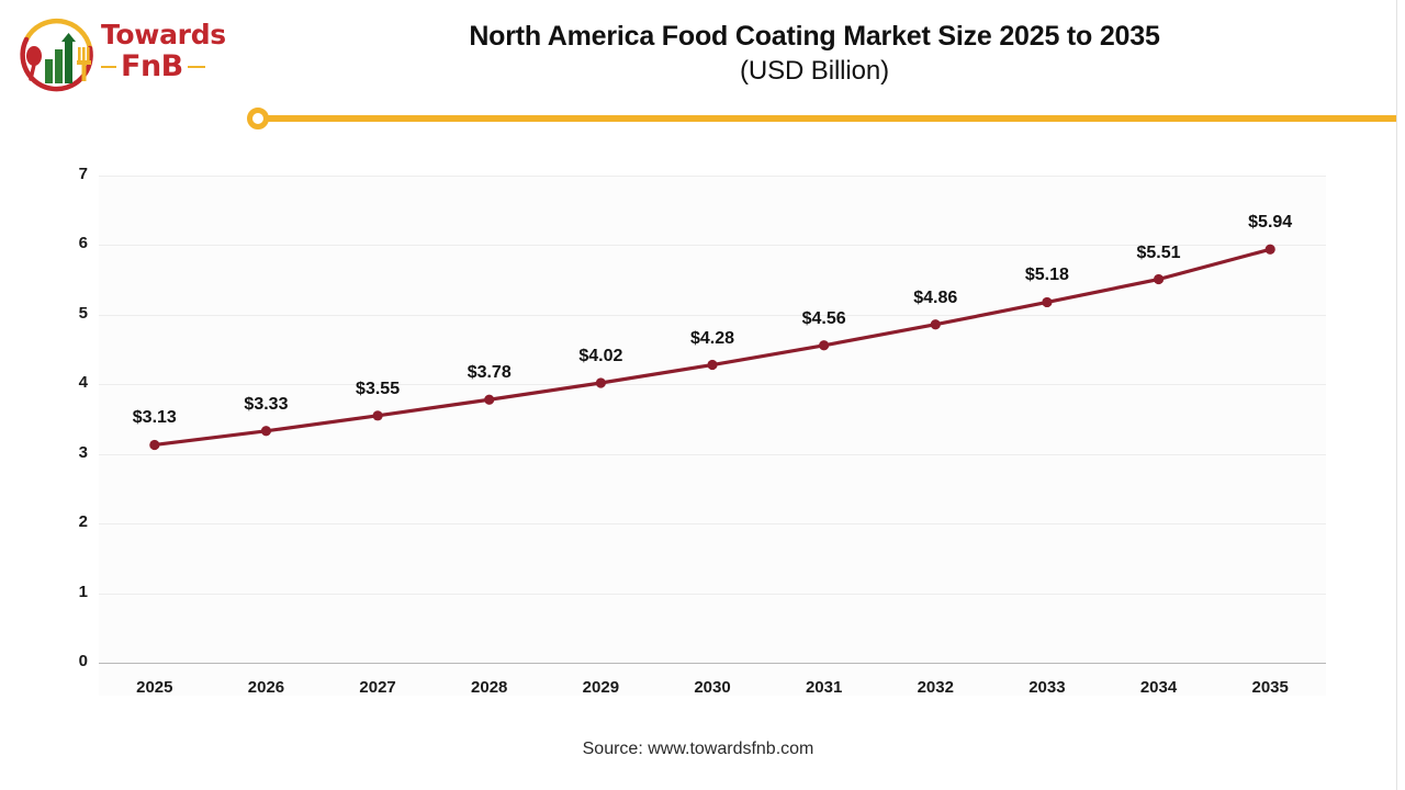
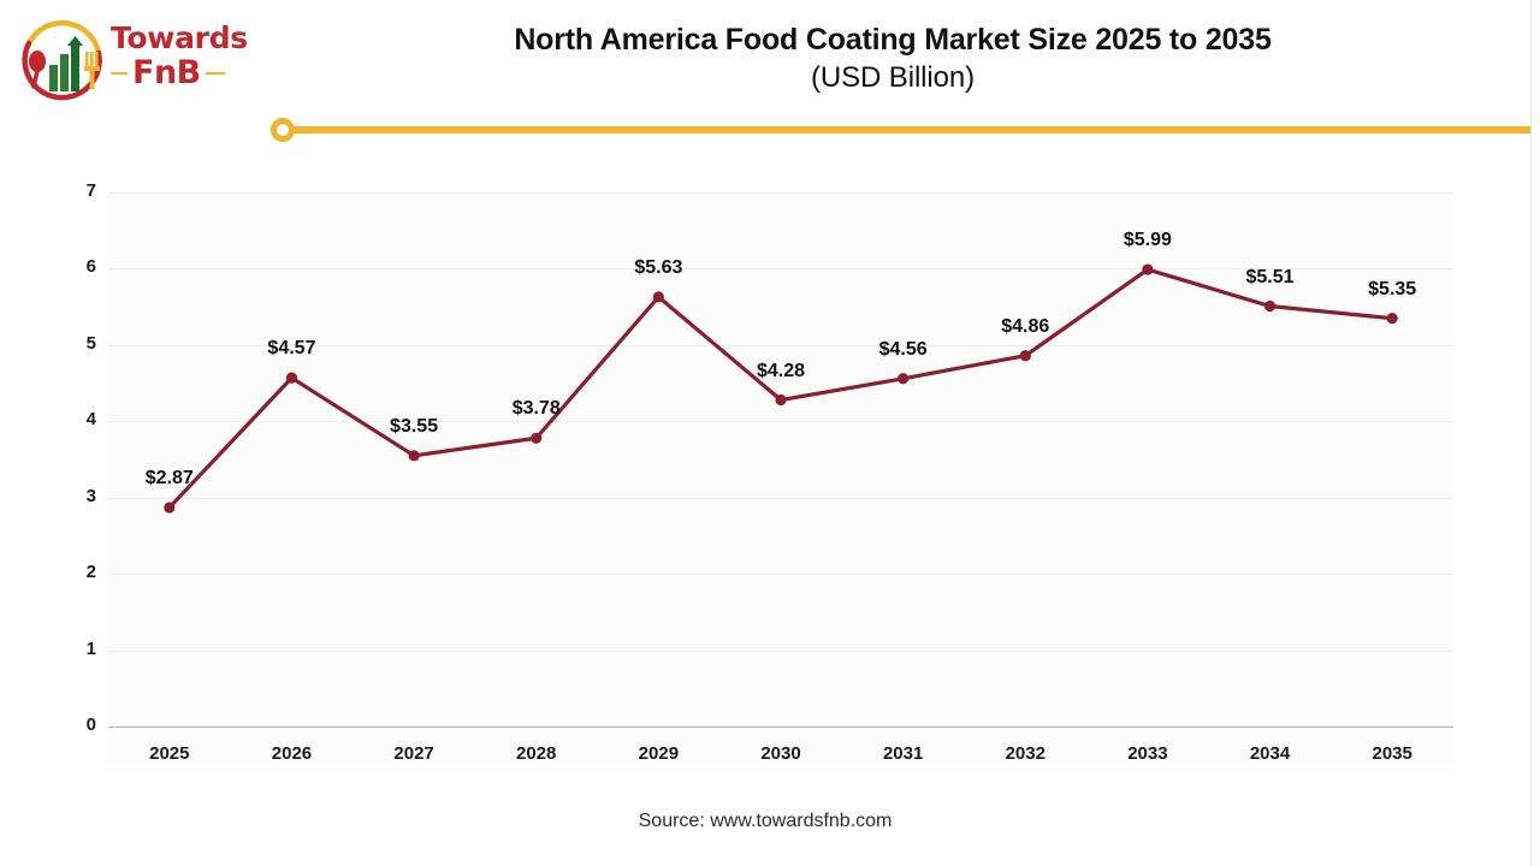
2025: $3.13 -> $2.87
2026: $3.33 -> $4.57
2029: $4.02 -> $5.63
2033: $5.18 -> $5.99
2035: $5.94 -> $5.35
